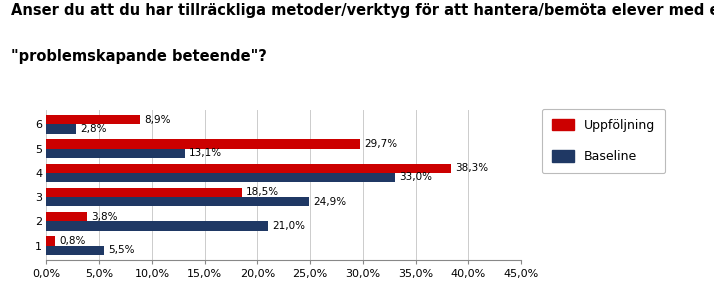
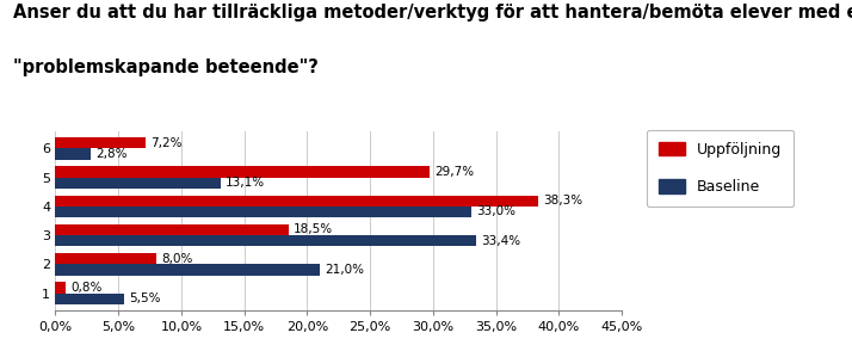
Uppföljning/6: 8,9% -> 7,2%
Baseline/3: 24,9% -> 33,4%
Uppföljning/2: 3,8% -> 8,0%
